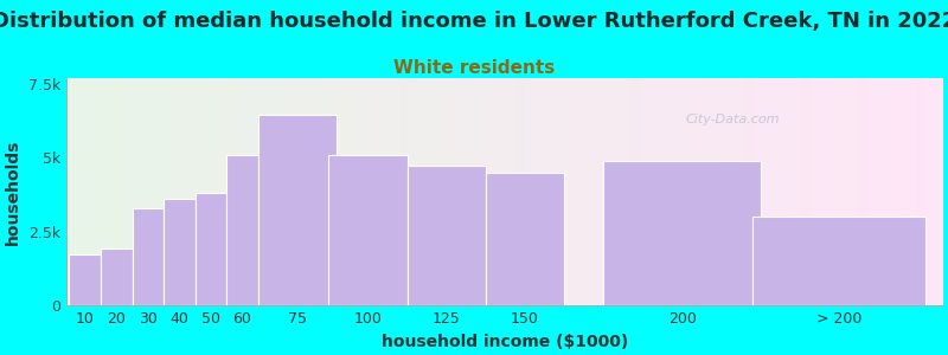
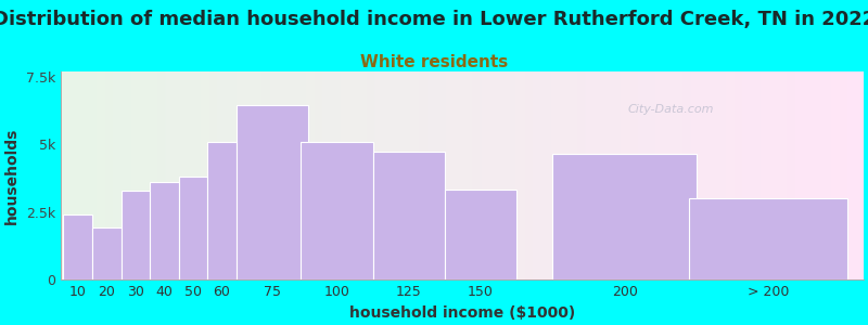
10: 1.75k -> 2.40k
150: 4.50k -> 3.35k
200: 4.90k -> 4.65k
